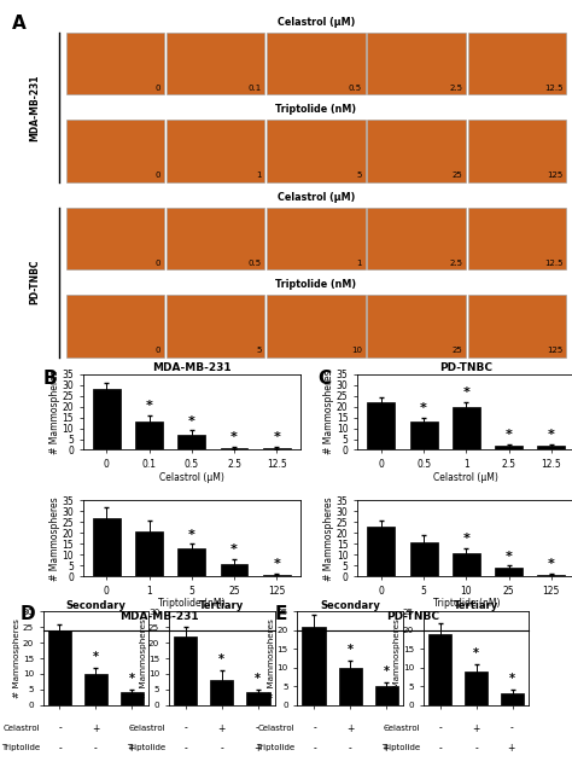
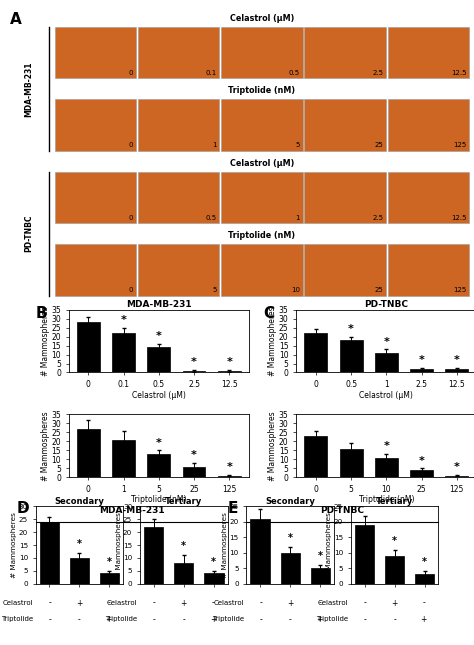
MDA-MB-231/0.1: 13 -> 22
MDA-MB-231/0.5: 7 -> 14
PD-TNBC/0.5: 13 -> 18
PD-TNBC/1: 20 -> 11
